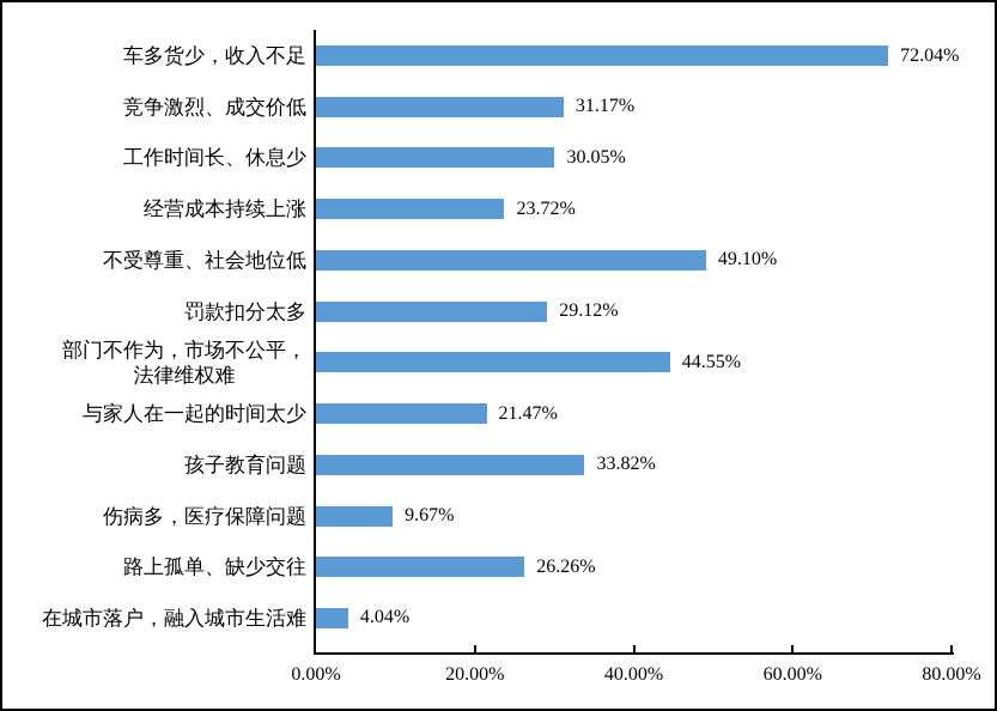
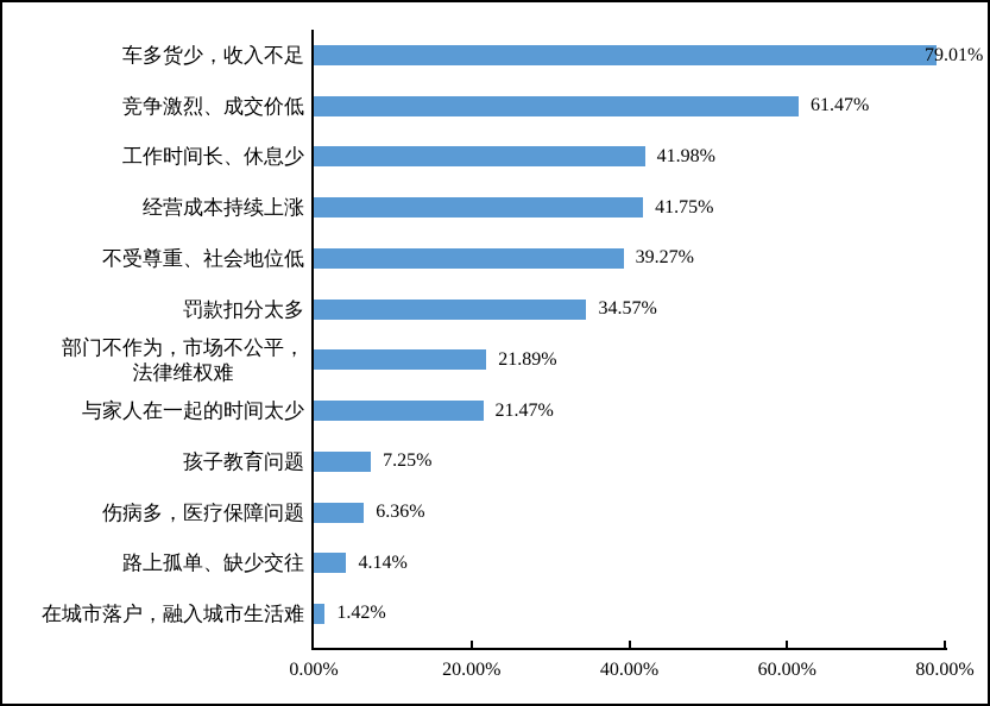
车多货少，收入不足: 72.04% -> 79.01%
竞争激烈、成交价低: 31.17% -> 61.47%
工作时间长、休息少: 30.05% -> 41.98%
经营成本持续上涨: 23.72% -> 41.75%
不受尊重、社会地位低: 49.10% -> 39.27%
罚款扣分太多: 29.12% -> 34.57%
部门不作为，市场不公平， 法律维权难: 44.55% -> 21.89%
孩子教育问题: 33.82% -> 7.25%
伤病多，医疗保障问题: 9.67% -> 6.36%
路上孤单、缺少交往: 26.26% -> 4.14%
在城市落户，融入城市生活难: 4.04% -> 1.42%
